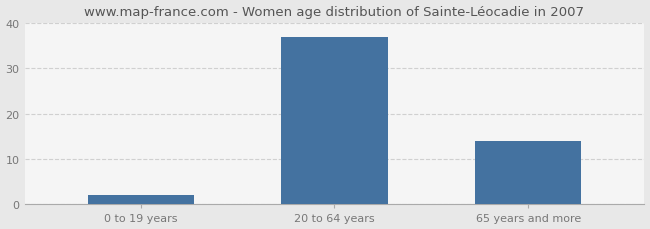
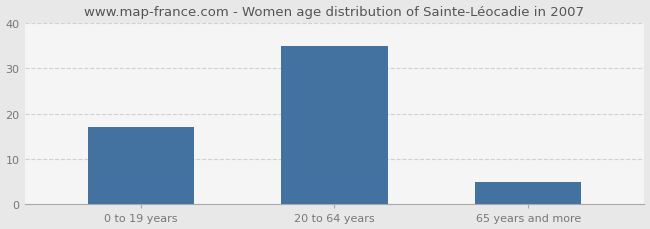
0 to 19 years: 2 -> 17
20 to 64 years: 37 -> 35
65 years and more: 14 -> 5
